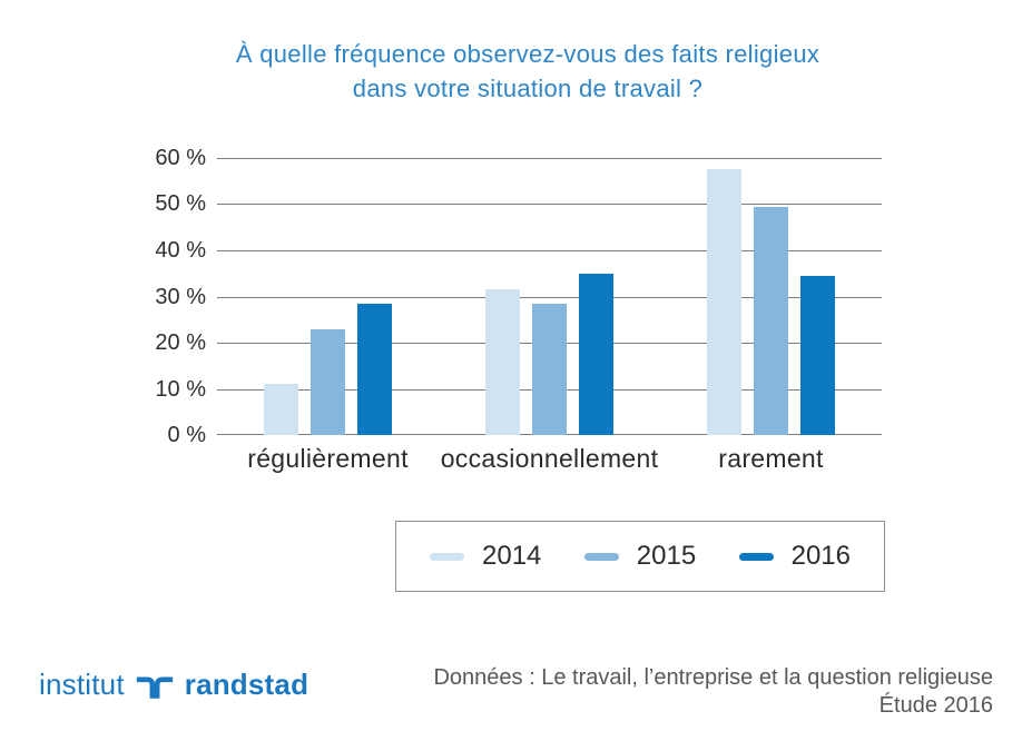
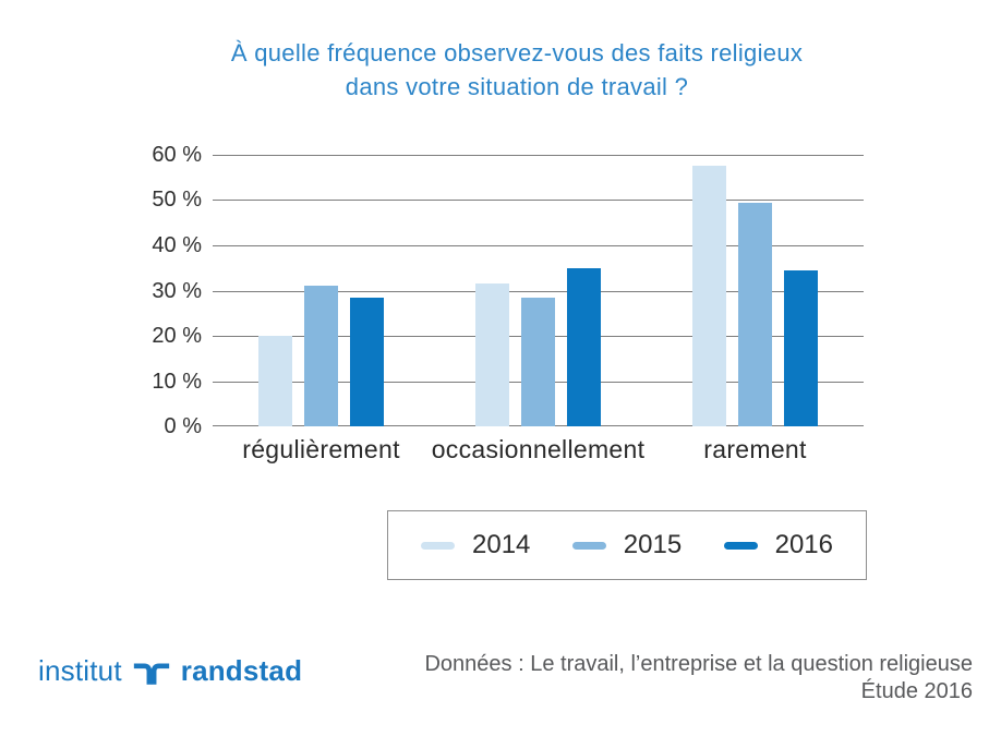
2014/régulièrement: 11% -> 20%
2015/régulièrement: 23% -> 31%
